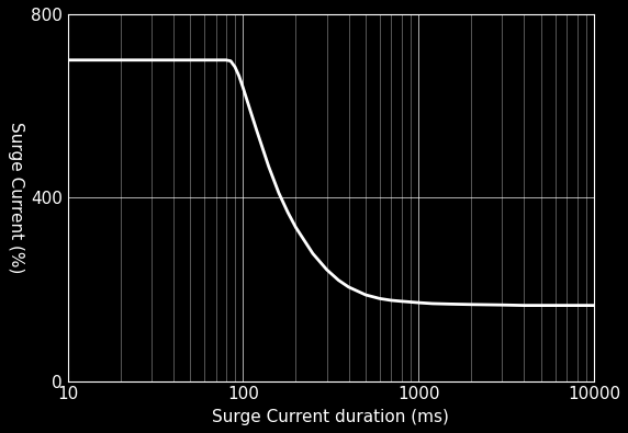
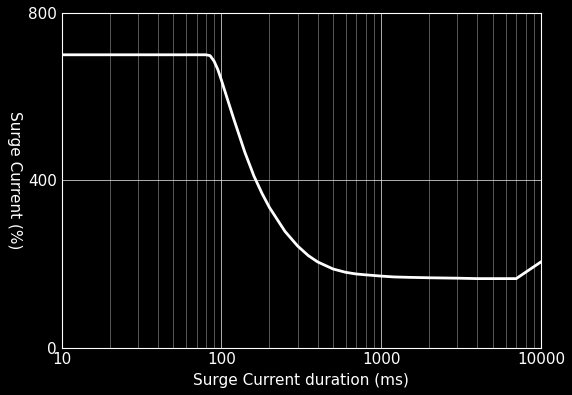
10000: 165 -> 205
